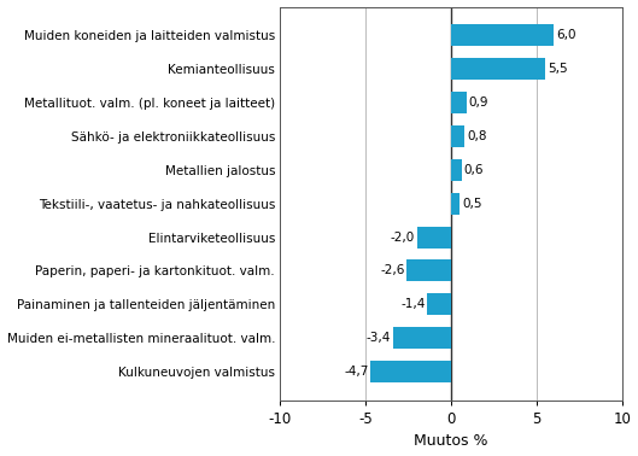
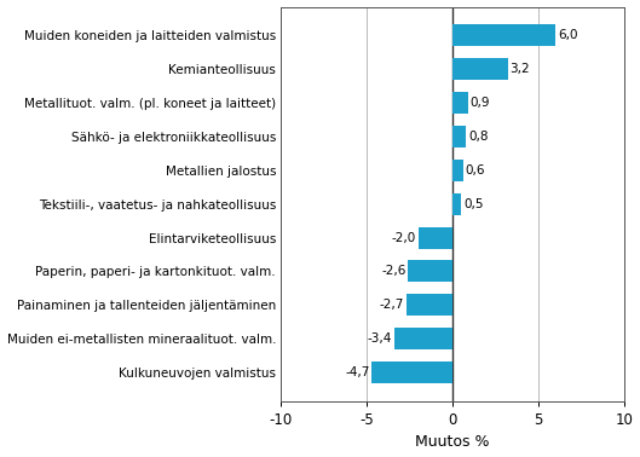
Kemianteollisuus: 5,5 -> 3,2
Painaminen ja tallenteiden jäljentäminen: -1,4 -> -2,7
